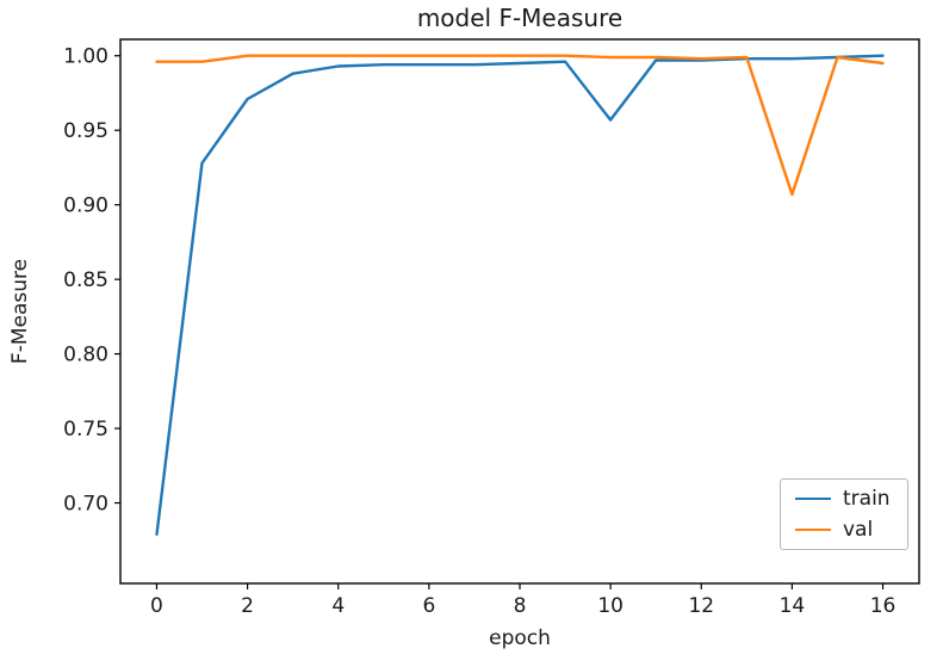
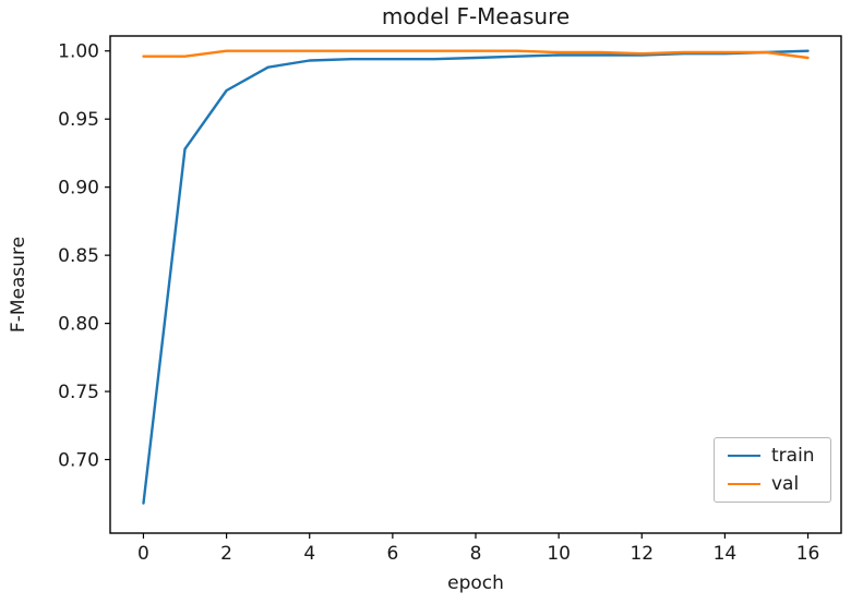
train/0: 0.679 -> 0.668
train/10: 0.957 -> 0.997
val/14: 0.907 -> 0.999
